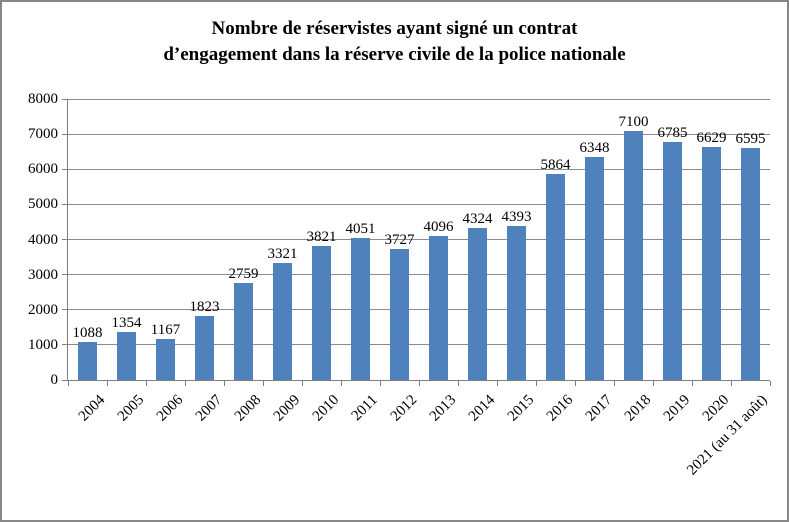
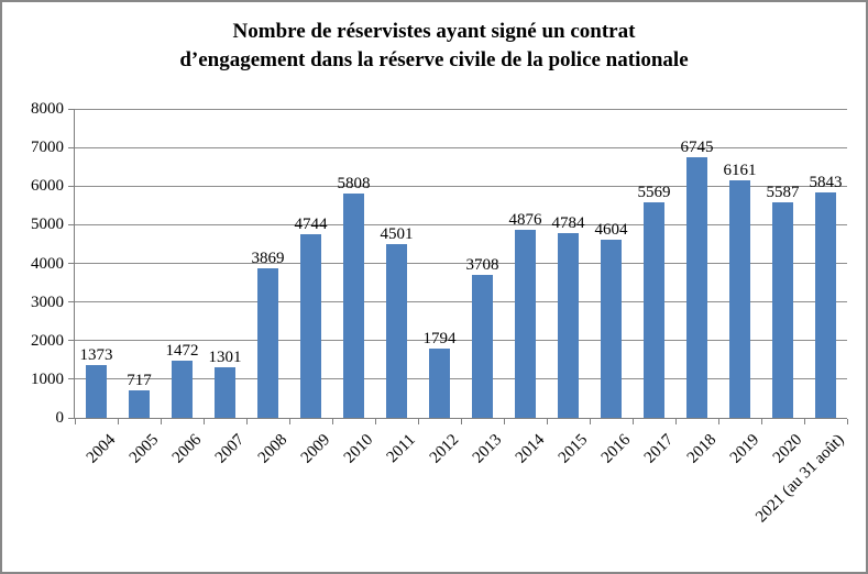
2004: 1088 -> 1373
2005: 1354 -> 717
2006: 1167 -> 1472
2007: 1823 -> 1301
2008: 2759 -> 3869
2009: 3321 -> 4744
2010: 3821 -> 5808
2011: 4051 -> 4501
2012: 3727 -> 1794
2013: 4096 -> 3708
2014: 4324 -> 4876
2015: 4393 -> 4784
2016: 5864 -> 4604
2017: 6348 -> 5569
2018: 7100 -> 6745
2019: 6785 -> 6161
2020: 6629 -> 5587
2021 (au 31 août): 6595 -> 5843
